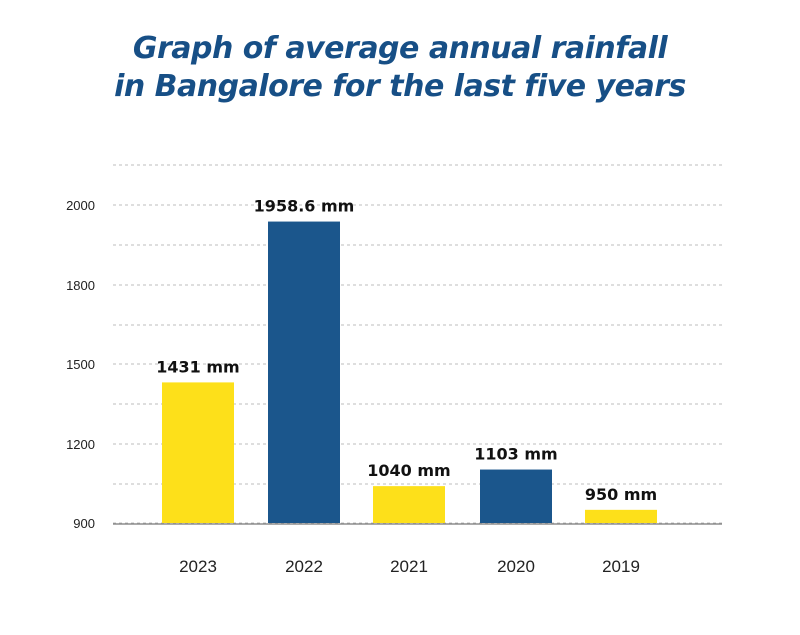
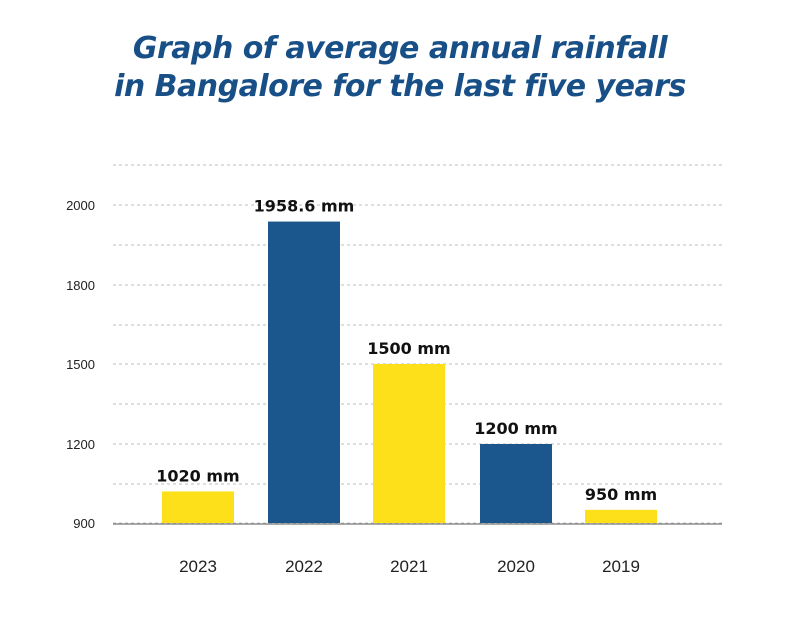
2023: 1431 -> 1020
2021: 1040 -> 1500
2020: 1103 -> 1200
